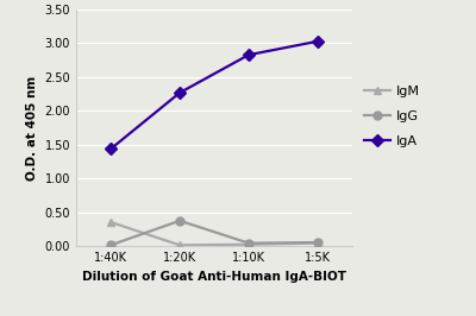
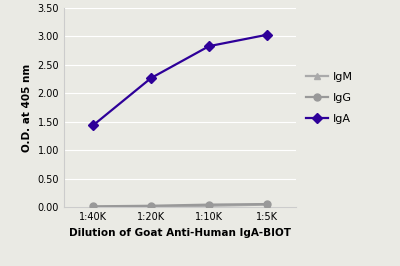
IgM/1:40K: 0.36 -> 0.01
IgG/1:20K: 0.38 -> 0.03
